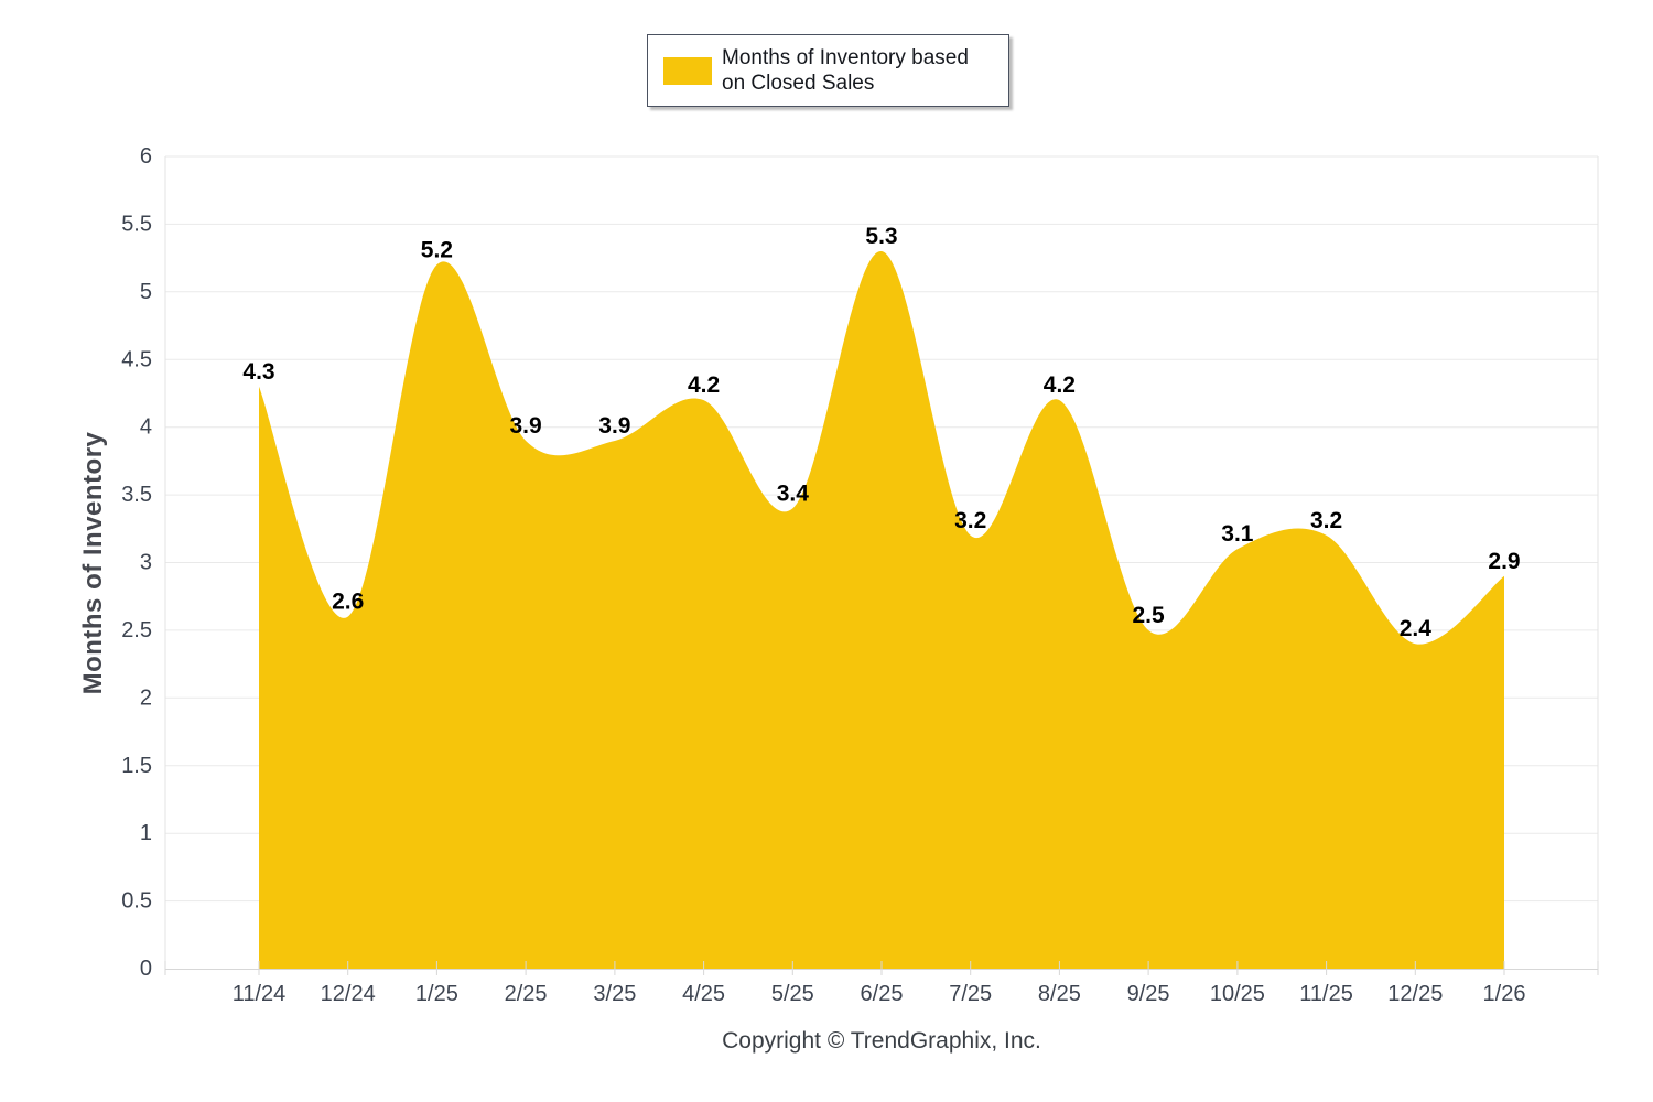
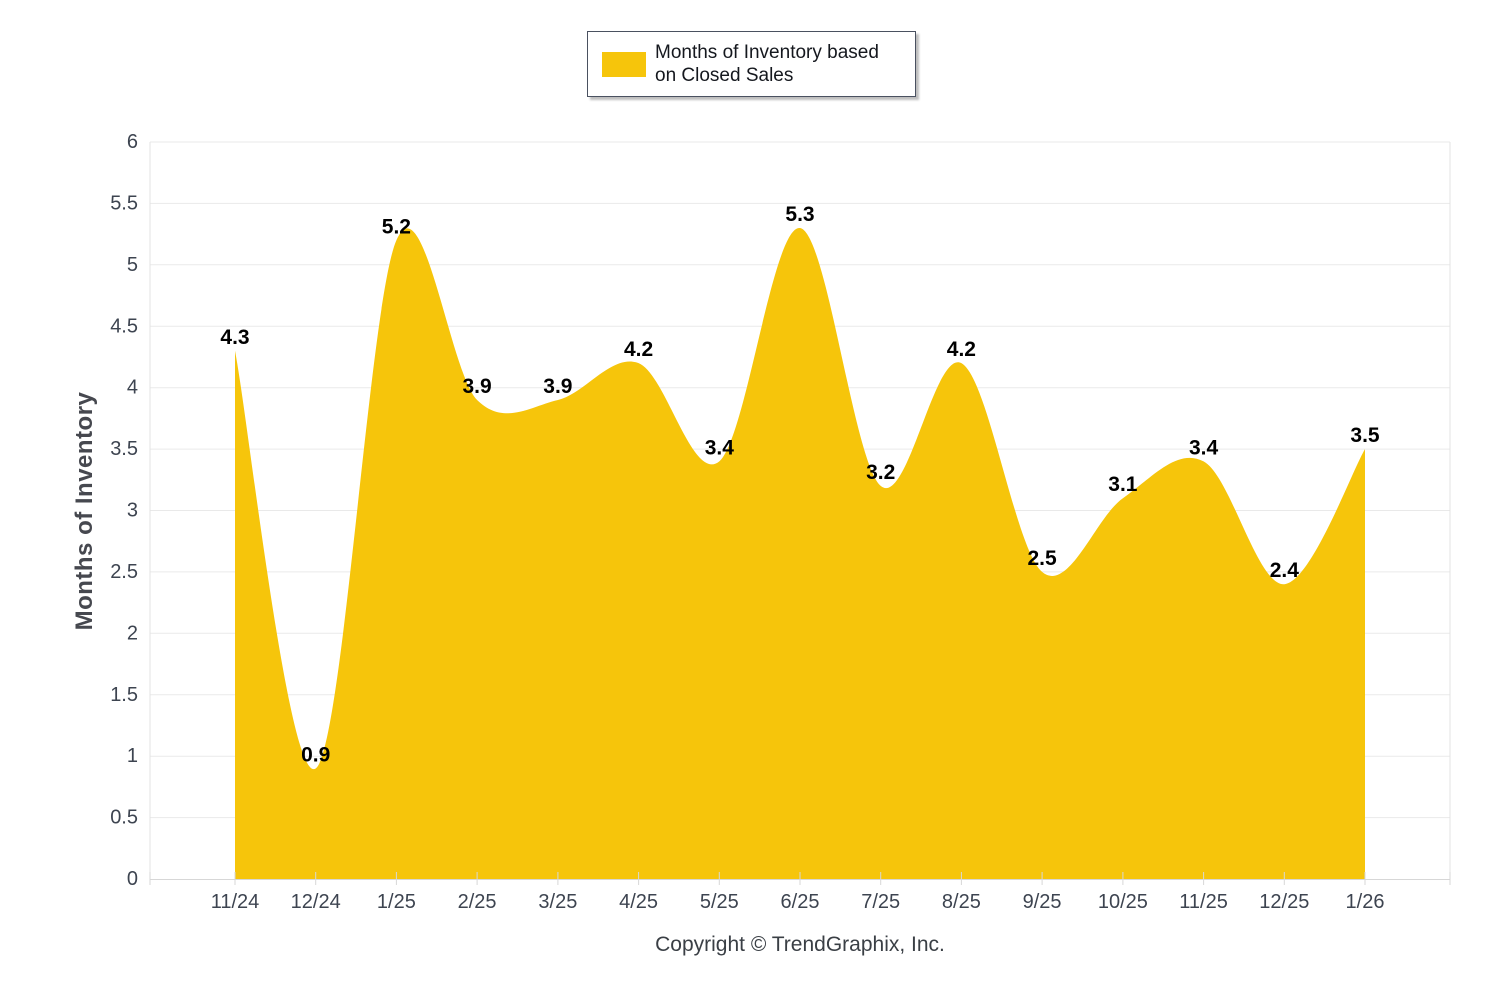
12/24: 2.6 -> 0.9
11/25: 3.2 -> 3.4
1/26: 2.9 -> 3.5
